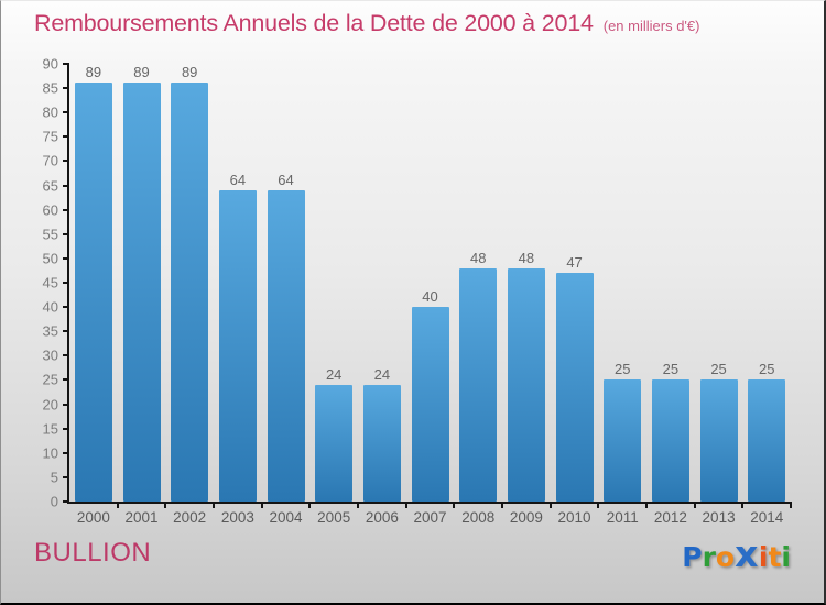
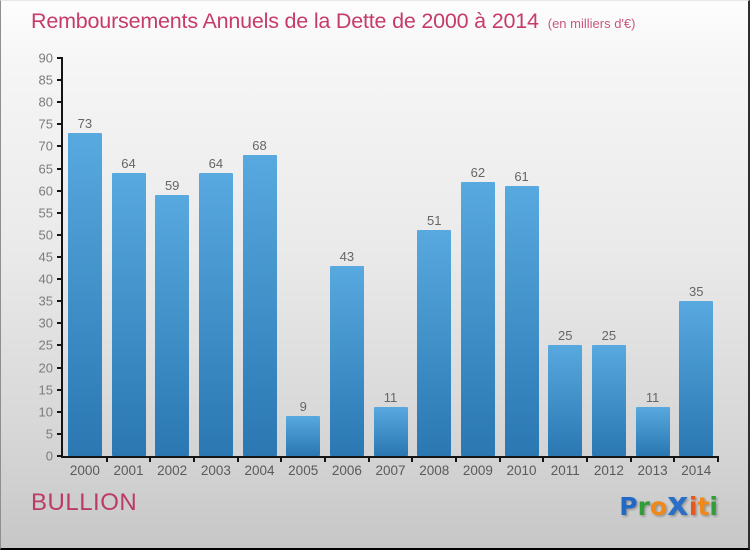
2000: 89 -> 73
2001: 89 -> 64
2002: 89 -> 59
2004: 64 -> 68
2005: 24 -> 9
2006: 24 -> 43
2007: 40 -> 11
2008: 48 -> 51
2009: 48 -> 62
2010: 47 -> 61
2013: 25 -> 11
2014: 25 -> 35
